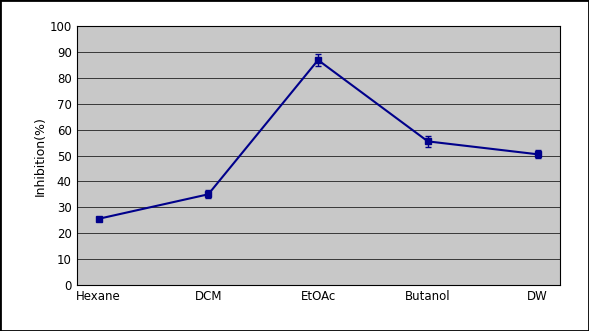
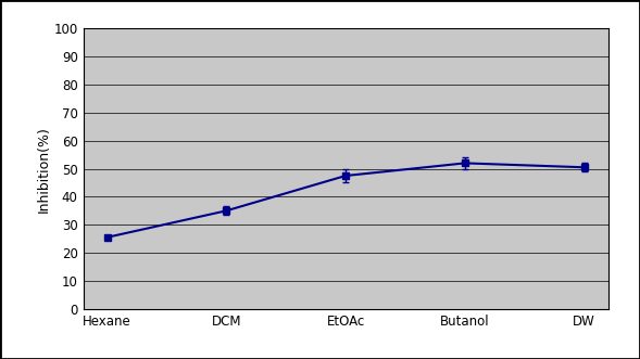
EtOAc: 87.0 -> 47.5
Butanol: 55.5 -> 52.0
